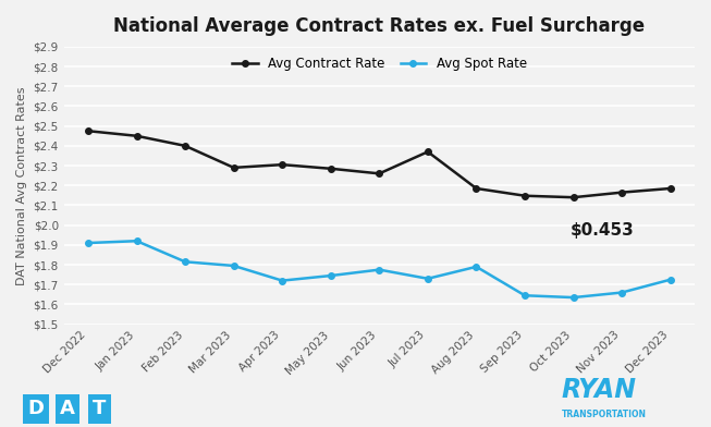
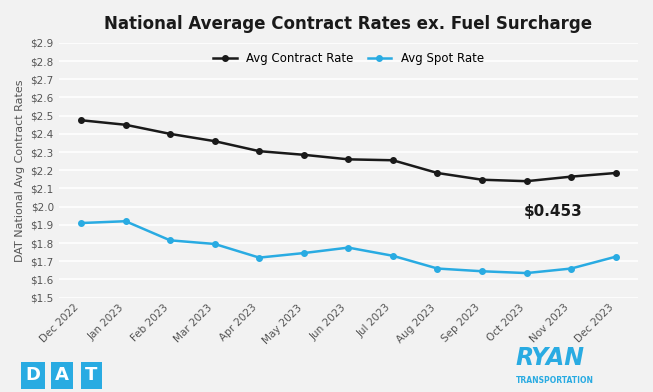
Avg Contract Rate/Mar 2023: $2.29 -> $2.36
Avg Contract Rate/Jul 2023: $2.37 -> $2.25
Avg Spot Rate/Aug 2023: $1.79 -> $1.66
